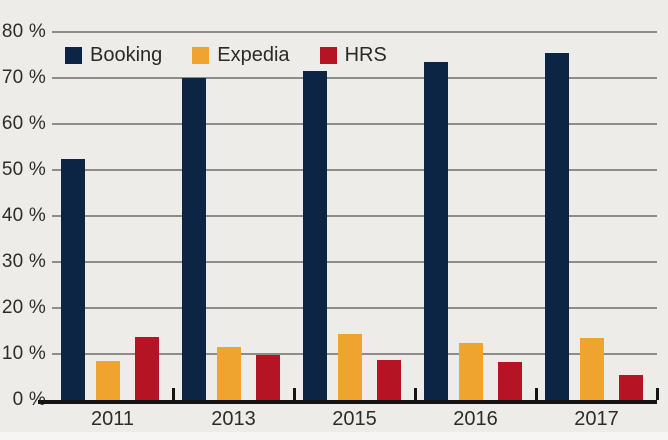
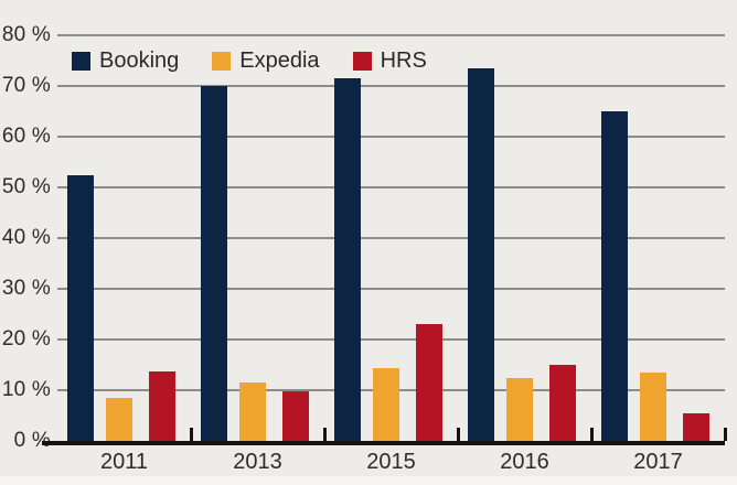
HRS/2015: 9% -> 23%
HRS/2016: 8% -> 15%
Booking/2017: 76% -> 65%
